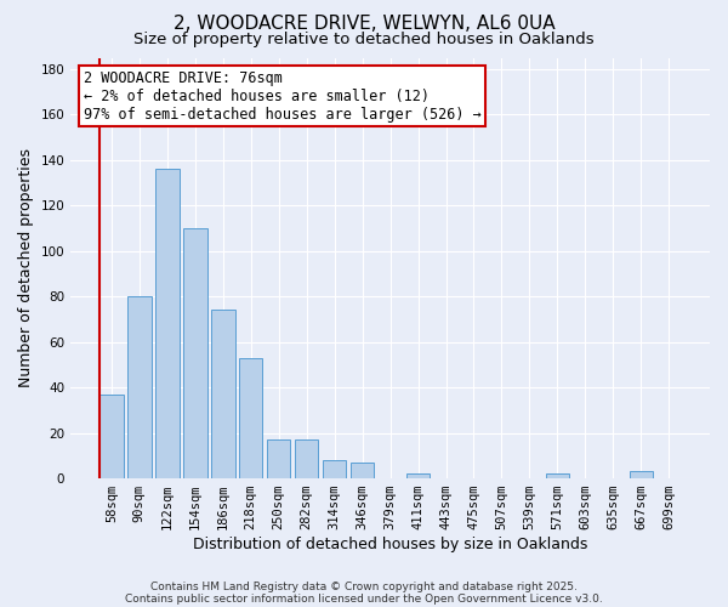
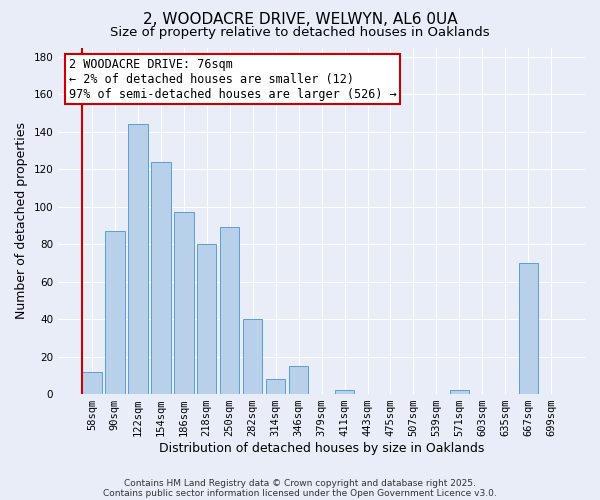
58sqm: 37 -> 12
90sqm: 80 -> 87
122sqm: 136 -> 144
154sqm: 110 -> 124
186sqm: 74 -> 97
218sqm: 53 -> 80
250sqm: 17 -> 89
282sqm: 17 -> 40
346sqm: 7 -> 15
667sqm: 3 -> 70
